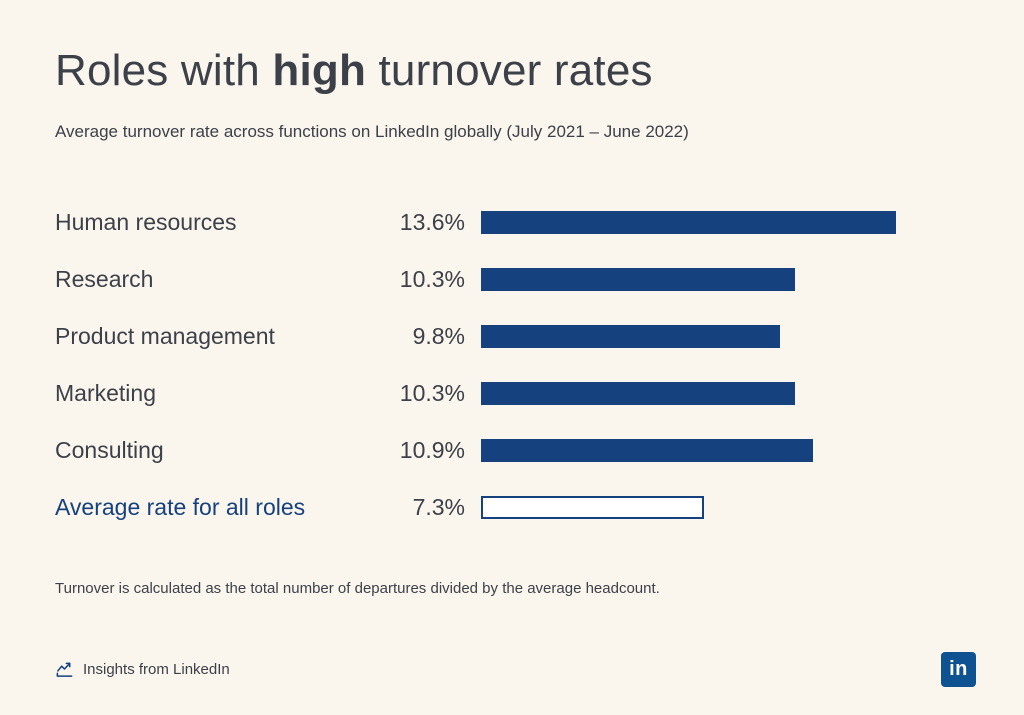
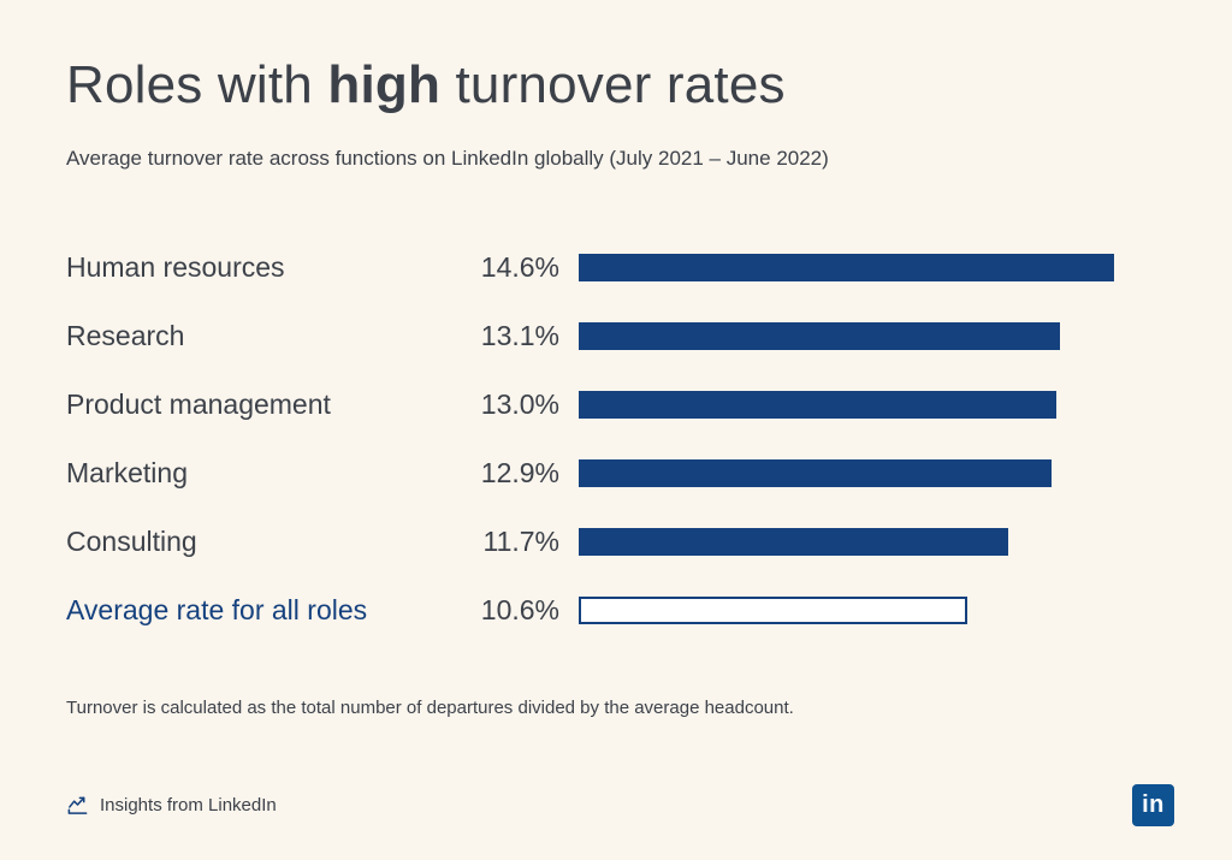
Human resources: 13.6% -> 14.6%
Research: 10.3% -> 13.1%
Product management: 9.8% -> 13.0%
Marketing: 10.3% -> 12.9%
Consulting: 10.9% -> 11.7%
Average rate for all roles: 7.3% -> 10.6%
